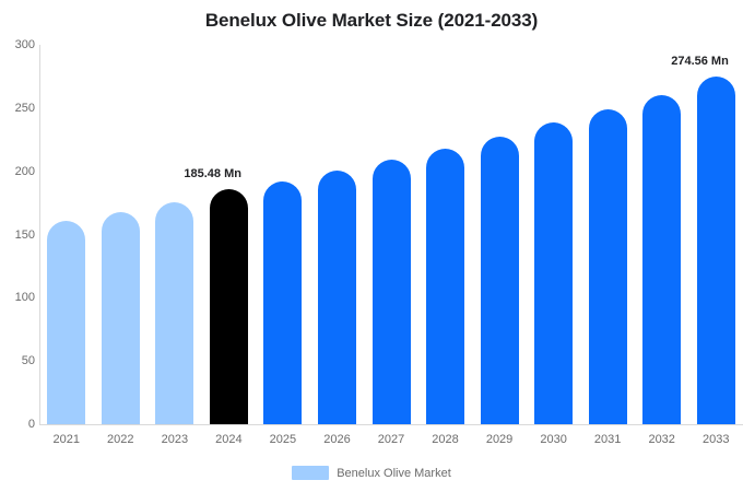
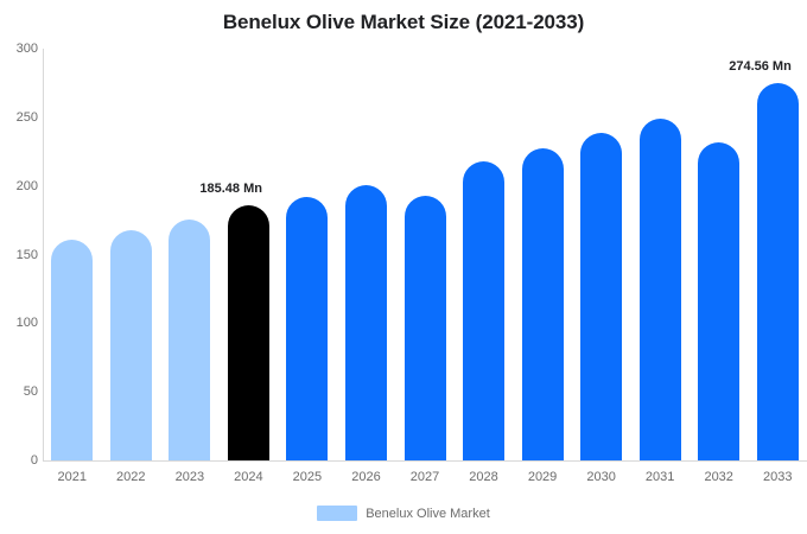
2027: 209 -> 193
2032: 260 -> 232
